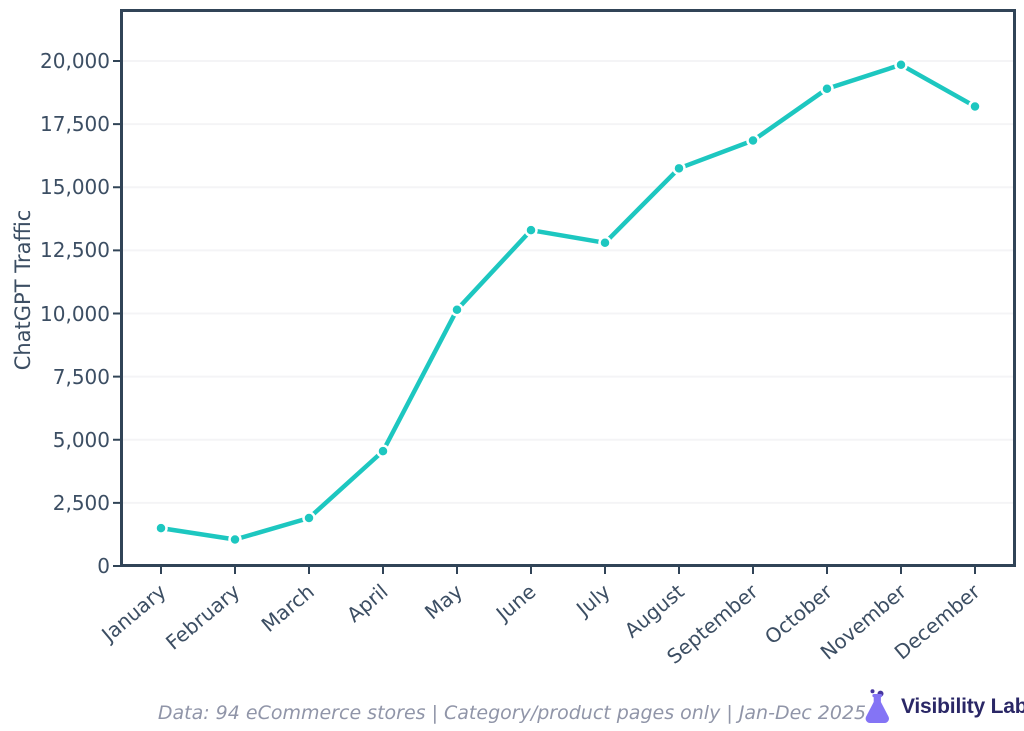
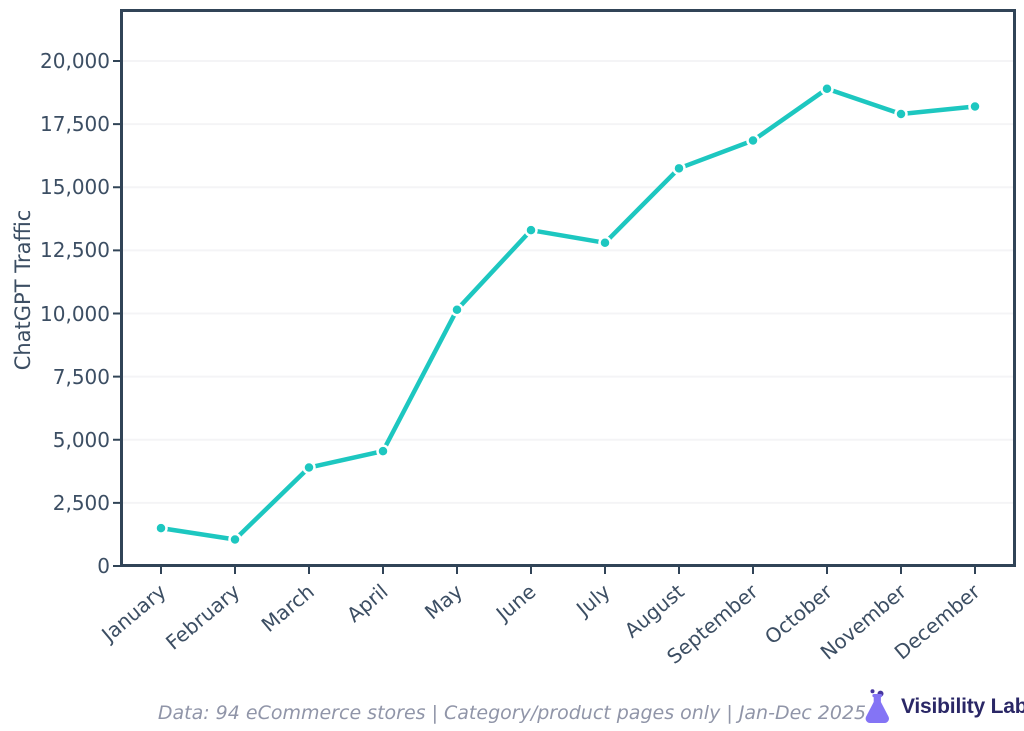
March: 1900 -> 3900
November: 19800 -> 17900
